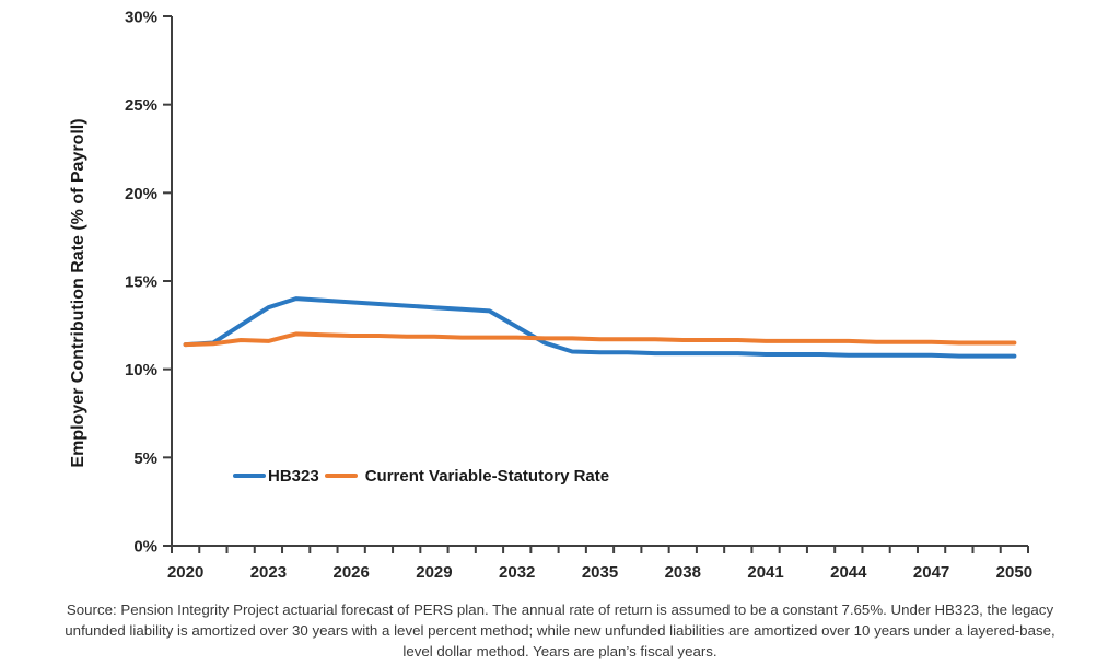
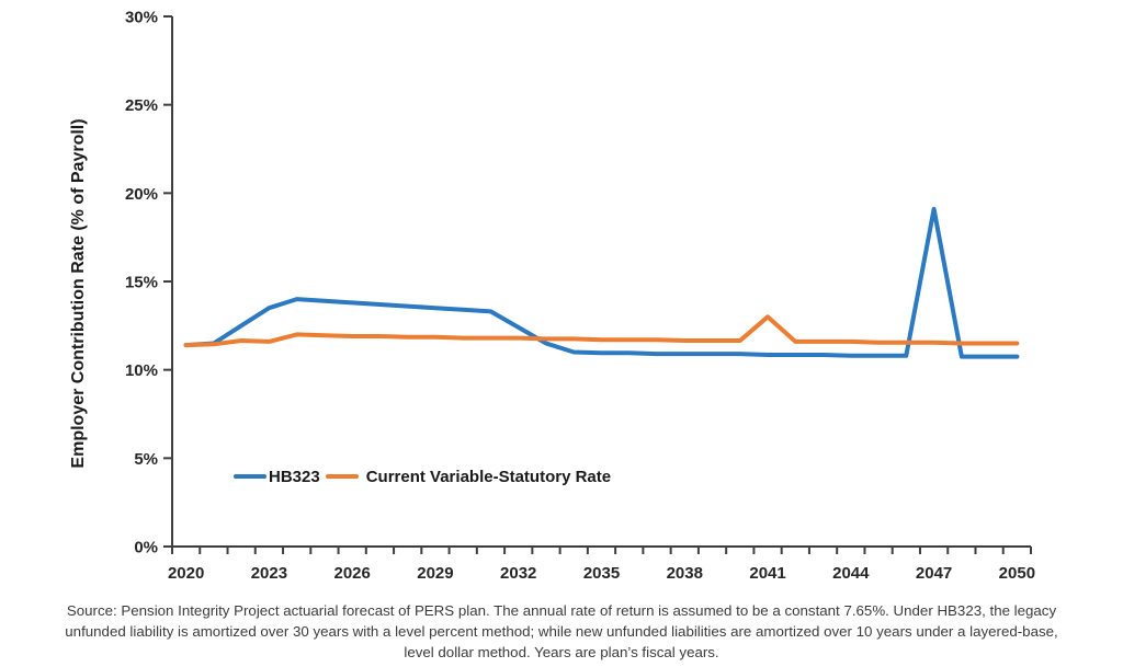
Current Variable-Statutory Rate/2041: 11.6% -> 13.0%
HB323/2047: 10.8% -> 19.1%
